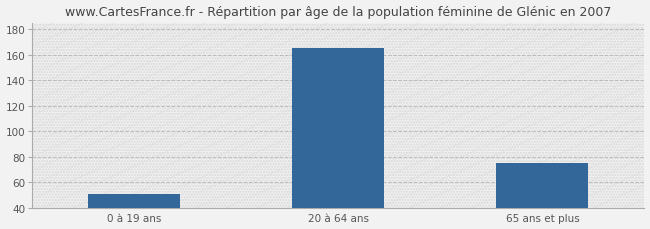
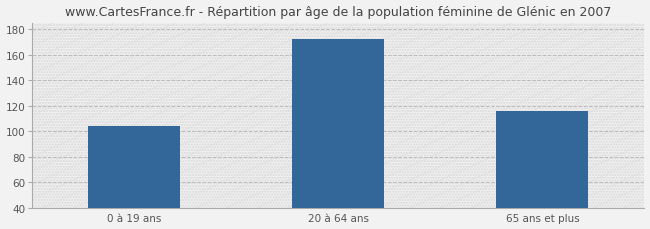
0 à 19 ans: 51 -> 104
20 à 64 ans: 165 -> 172
65 ans et plus: 75 -> 116
